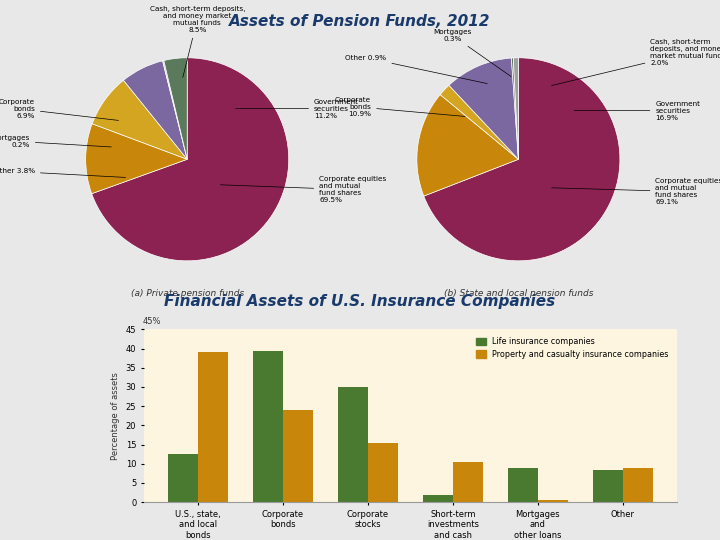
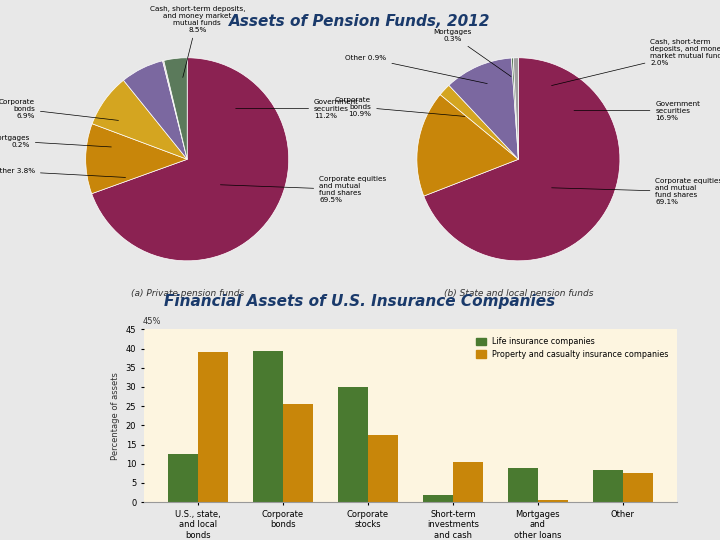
Property and casualty insurance companies/Corporate bonds: 24.0 -> 25.5
Property and casualty insurance companies/Corporate stocks: 15.5 -> 17.5
Property and casualty insurance companies/Other: 9.0 -> 7.5
